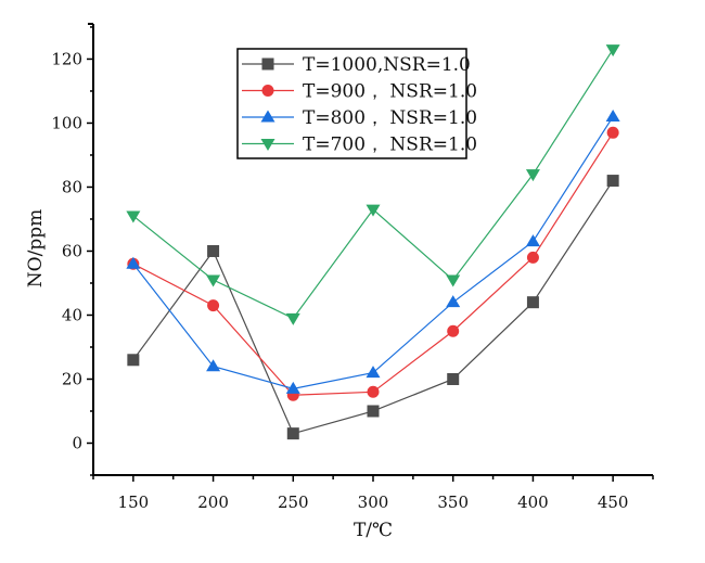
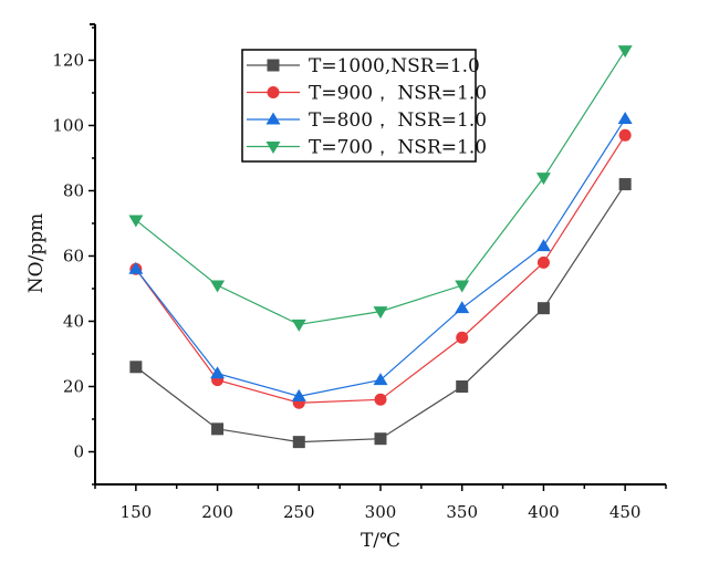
T=1000,NSR=1.0/200: 60 -> 7
T=900， NSR=1.0/200: 43 -> 22
T=1000,NSR=1.0/300: 10 -> 4
T=700， NSR=1.0/300: 73 -> 43
